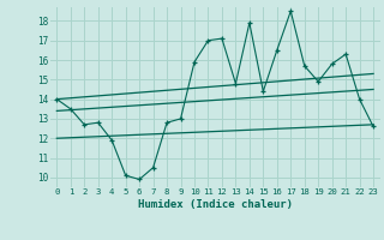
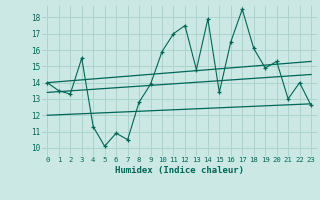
2: 12.7 -> 13.3
3: 12.8 -> 15.5
4: 11.9 -> 11.3
6: 9.9 -> 10.9
9: 13.0 -> 13.9
12: 17.1 -> 17.5
15: 14.4 -> 13.4
18: 15.7 -> 16.1
20: 15.8 -> 15.3
21: 16.3 -> 13.0
